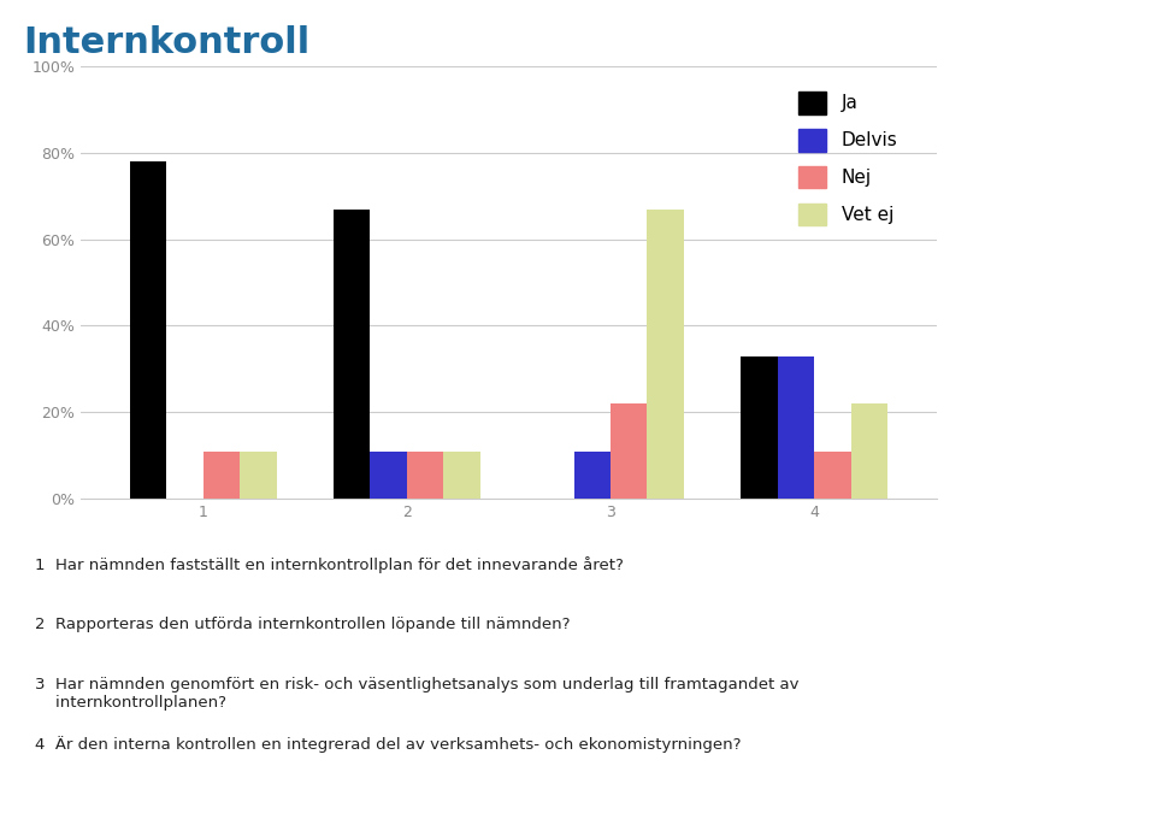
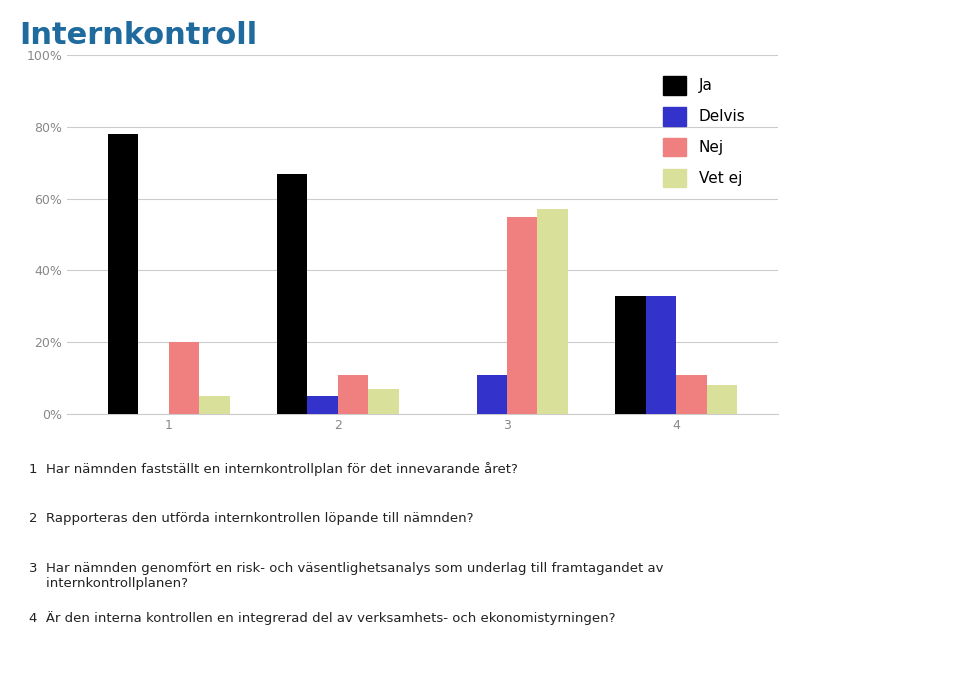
Nej/1: 11% -> 20%
Vet ej/1: 11% -> 5%
Delvis/2: 11% -> 5%
Vet ej/2: 11% -> 7%
Nej/3: 22% -> 55%
Vet ej/3: 67% -> 57%
Vet ej/4: 22% -> 8%
